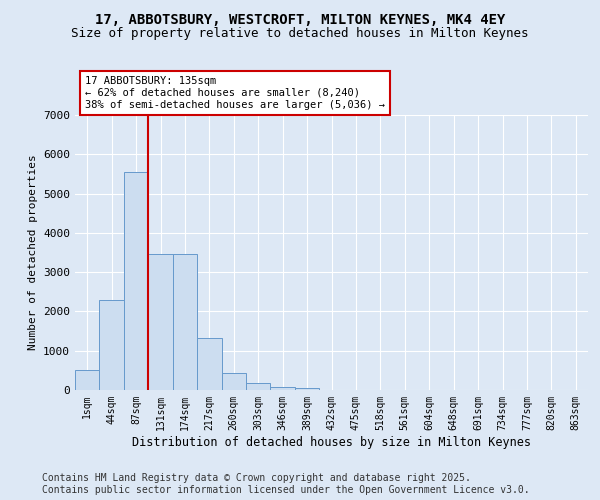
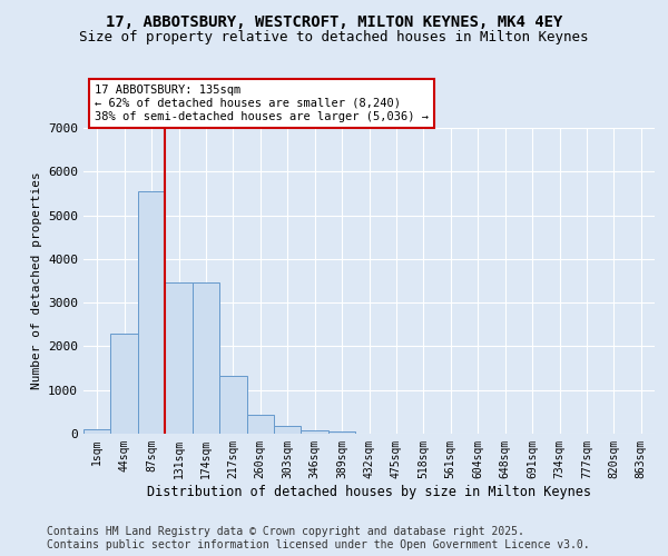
1sqm: 500 -> 100
